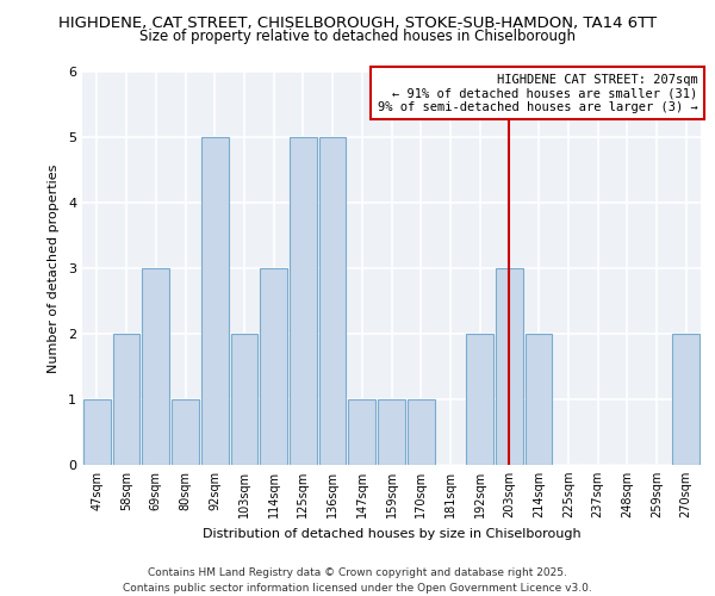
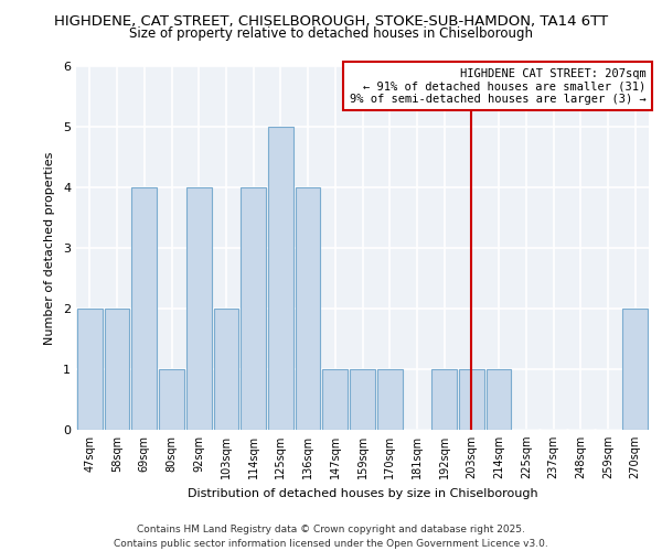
47sqm: 1 -> 2
69sqm: 3 -> 4
92sqm: 5 -> 4
114sqm: 3 -> 4
136sqm: 5 -> 4
192sqm: 2 -> 1
203sqm: 3 -> 1
214sqm: 2 -> 1
